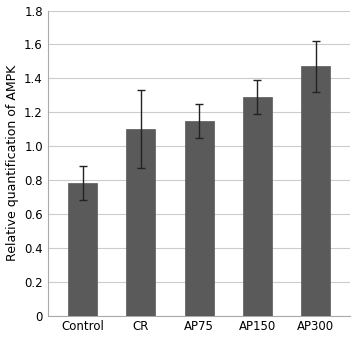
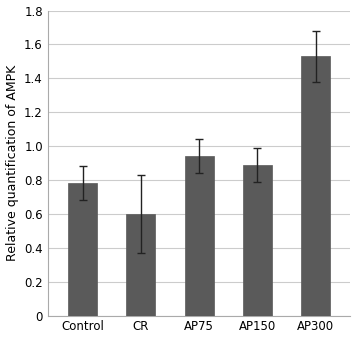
CR: 1.10 -> 0.60
AP75: 1.15 -> 0.94
AP150: 1.29 -> 0.89
AP300: 1.47 -> 1.53
